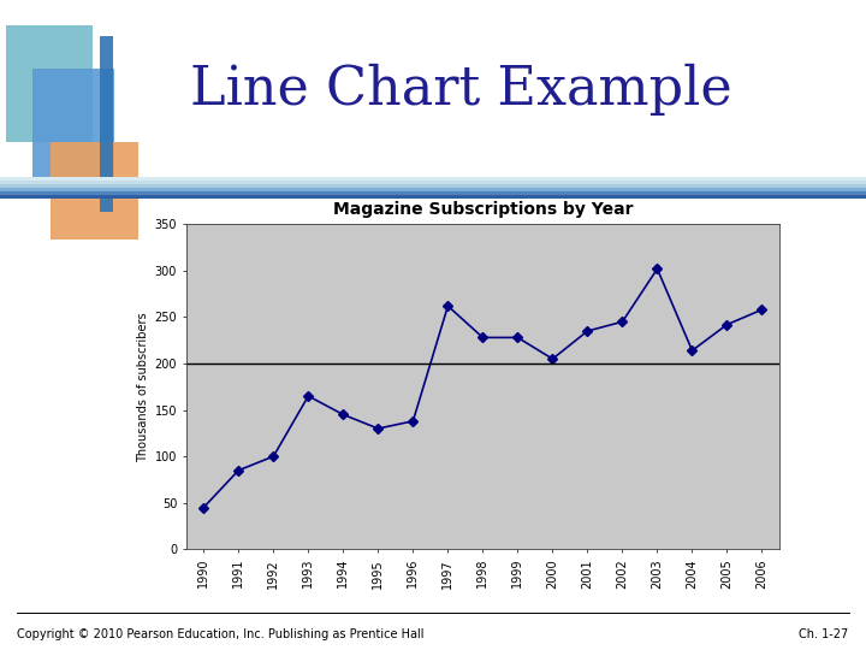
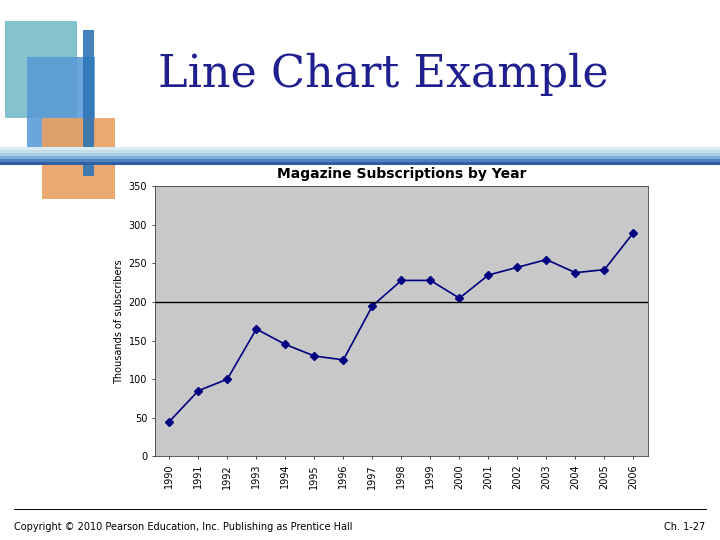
1996: 138 -> 125
1997: 262 -> 195
2003: 302 -> 255
2004: 214 -> 238
2006: 258 -> 290
